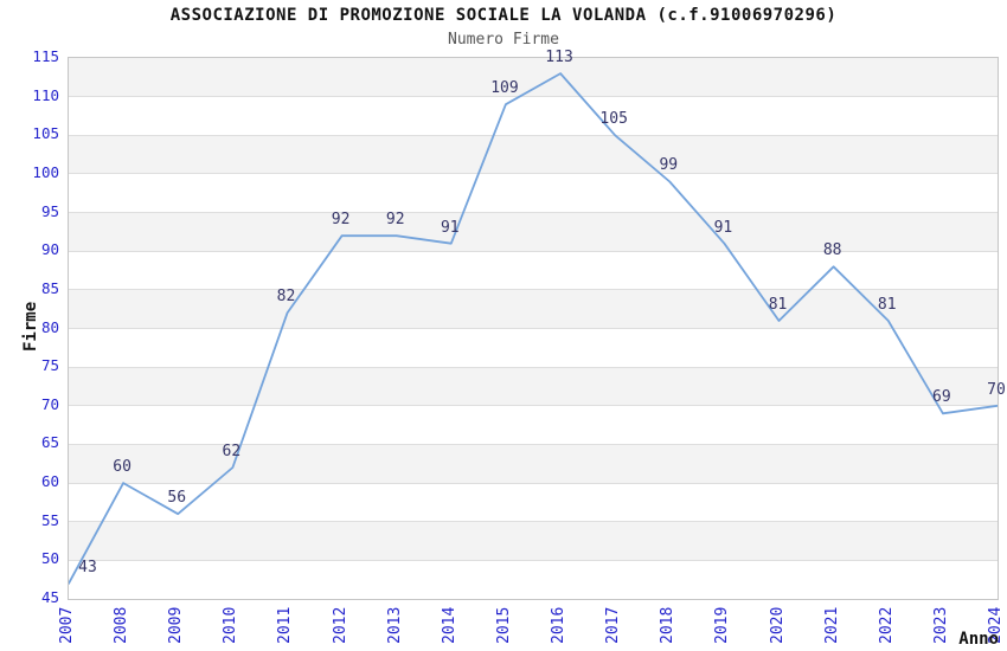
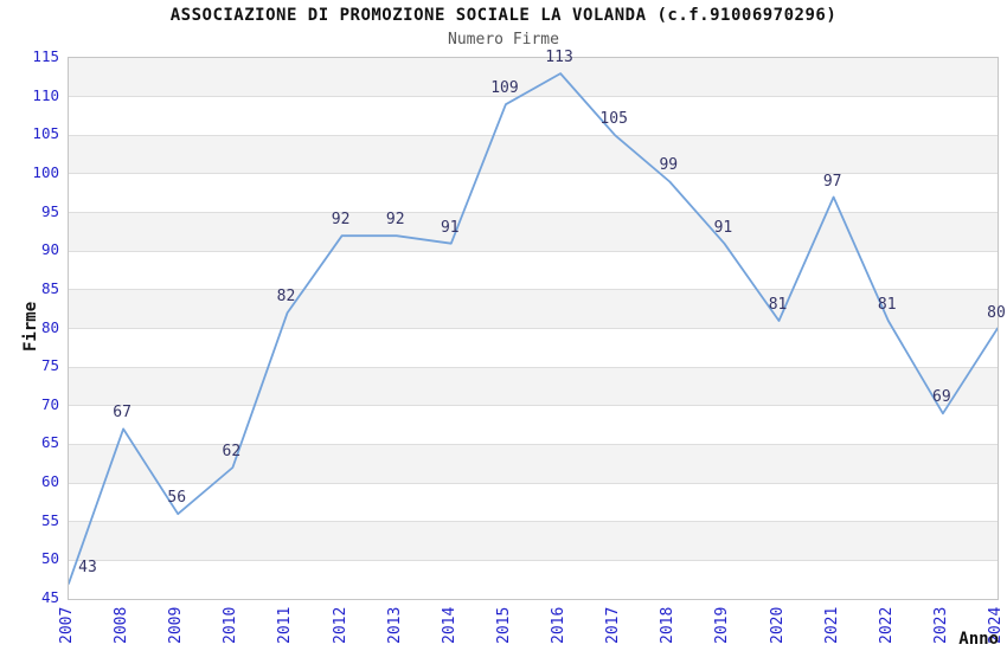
2008: 60 -> 67
2021: 88 -> 97
2024: 70 -> 80
